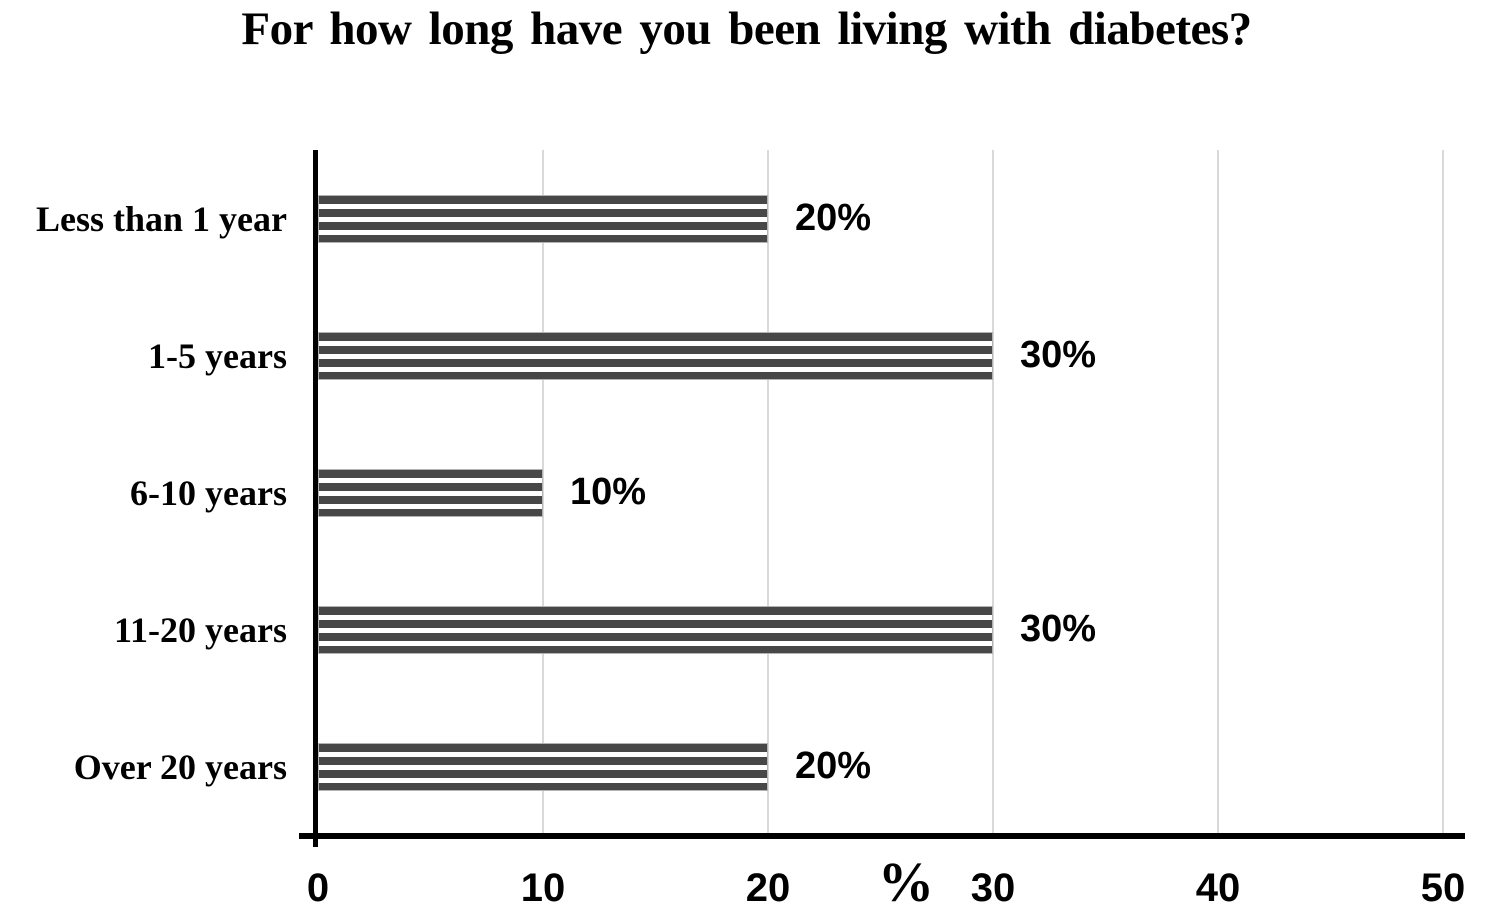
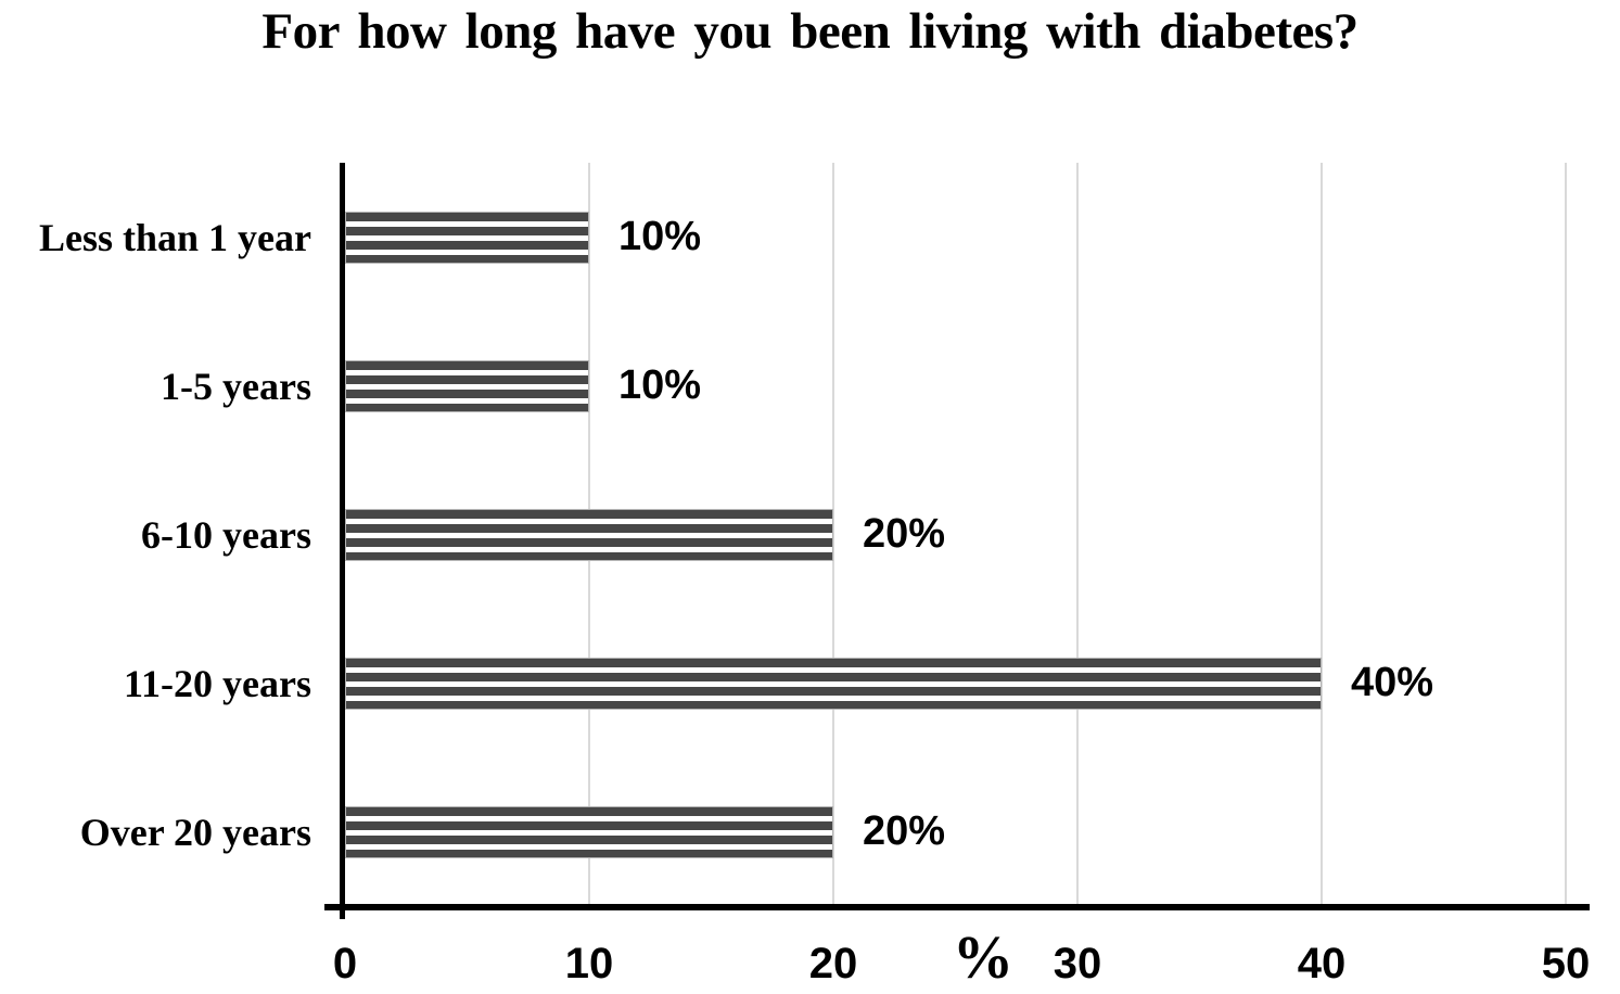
Less than 1 year: 20% -> 10%
1-5 years: 30% -> 10%
6-10 years: 10% -> 20%
11-20 years: 30% -> 40%
